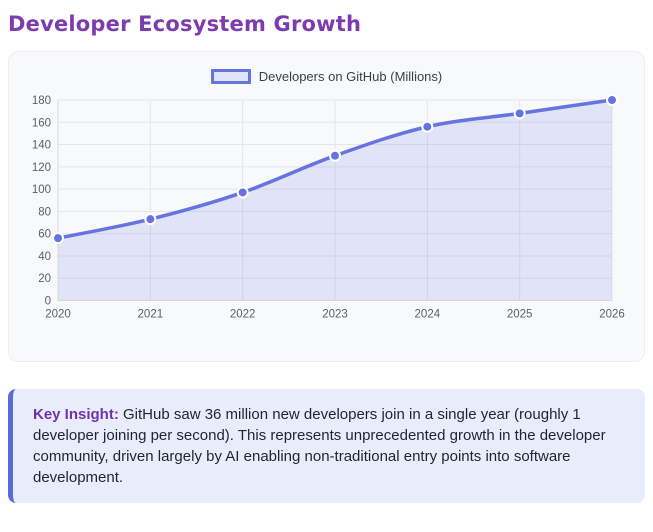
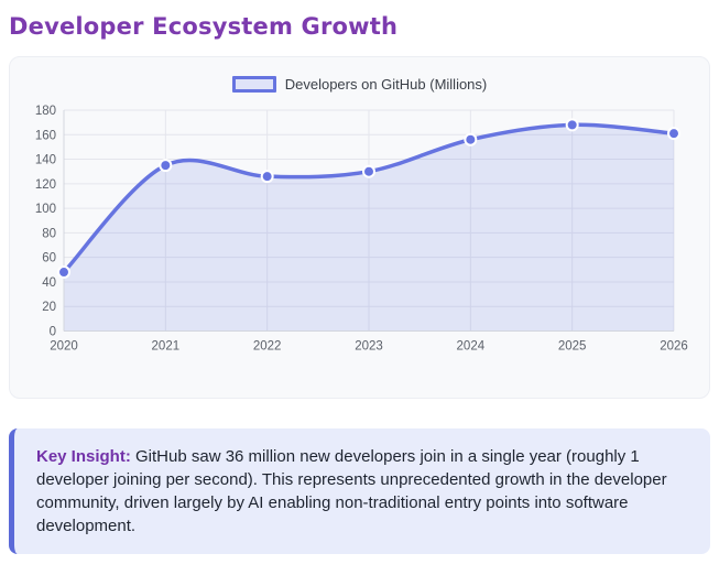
2020: 56 -> 48
2021: 73 -> 135
2022: 97 -> 126
2026: 180 -> 161
